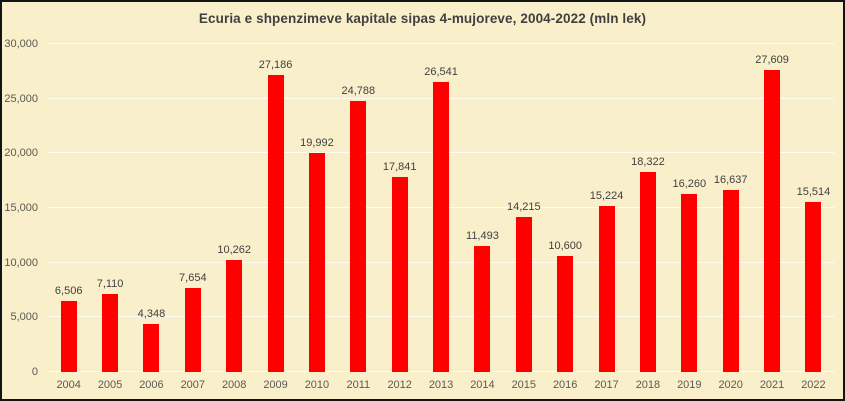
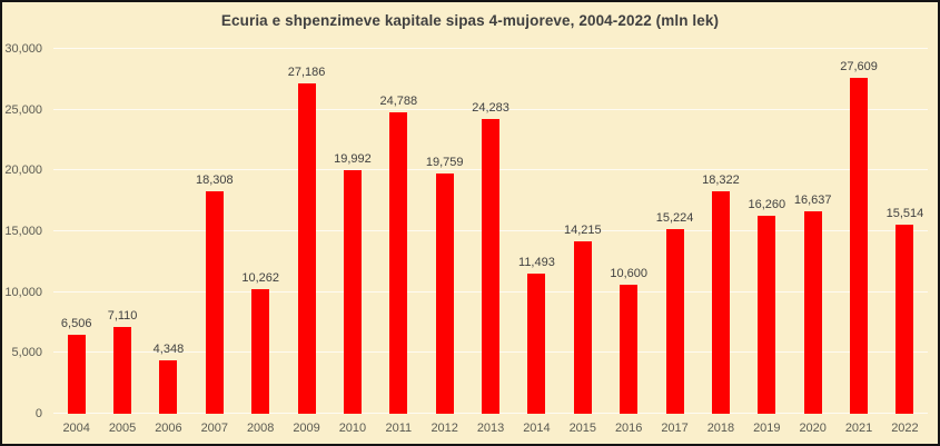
2007: 7,654 -> 18,308
2012: 17,841 -> 19,759
2013: 26,541 -> 24,283
